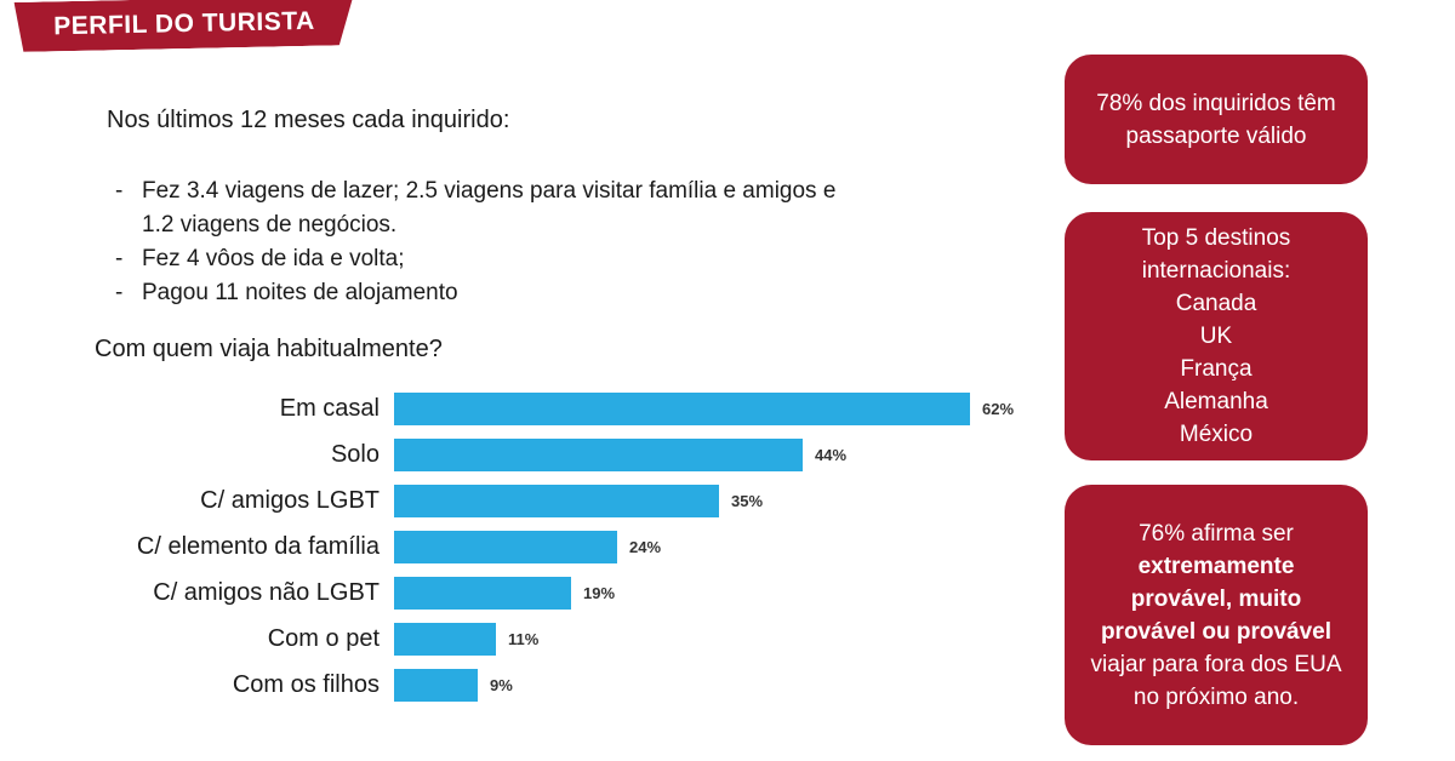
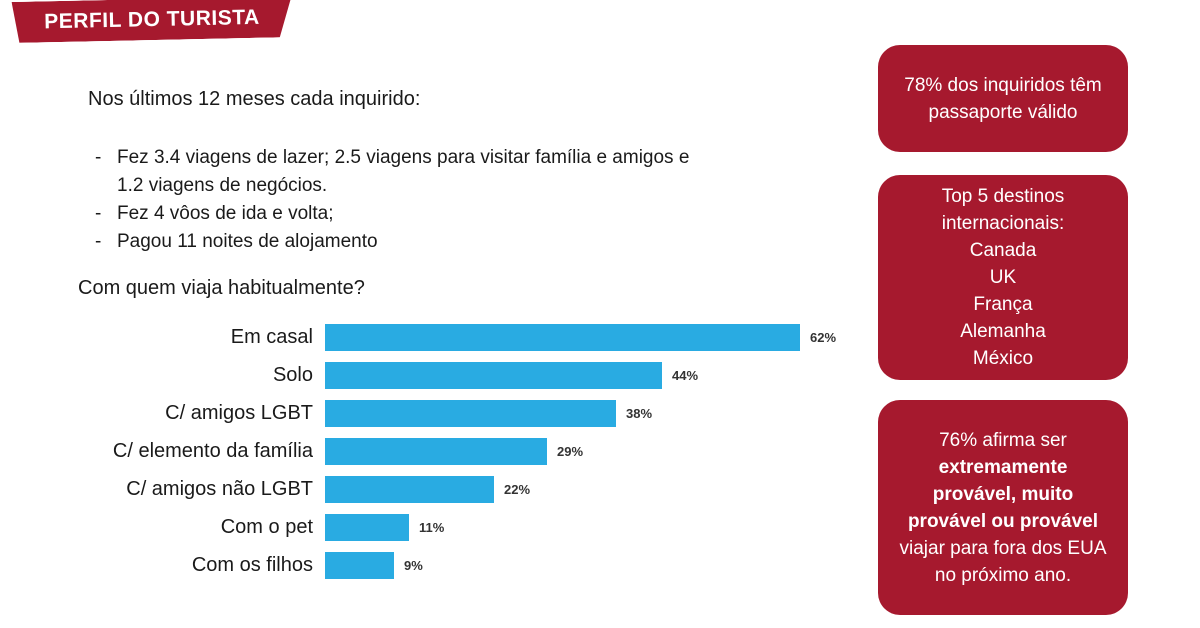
C/ amigos LGBT: 35% -> 38%
C/ elemento da família: 24% -> 29%
C/ amigos não LGBT: 19% -> 22%
